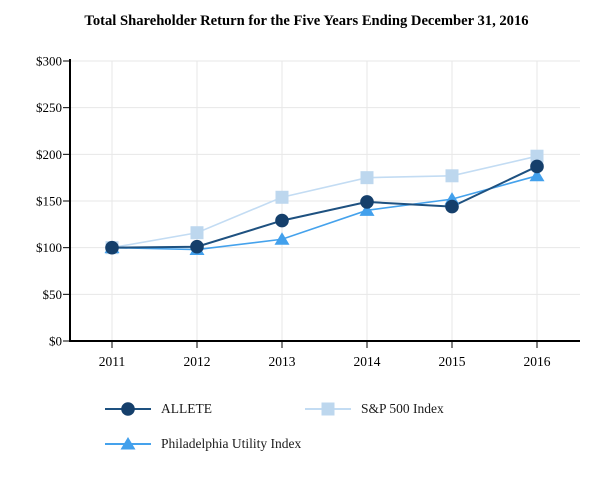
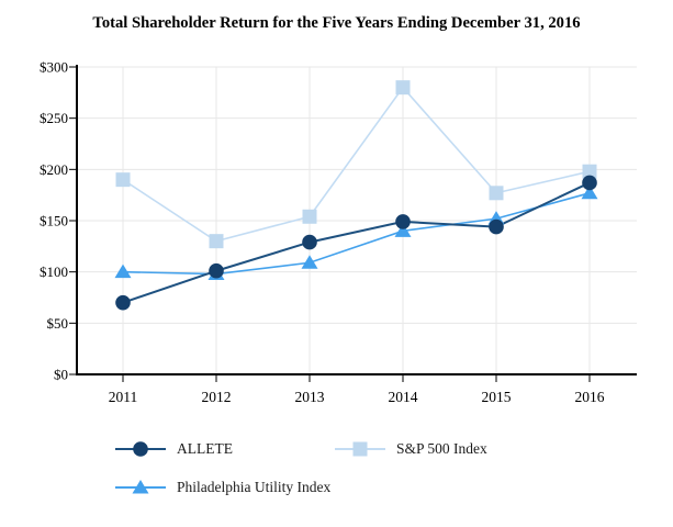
ALLETE/2011: $100 -> $70
S&P 500 Index/2011: $100 -> $190
S&P 500 Index/2012: $120 -> $130
S&P 500 Index/2014: $180 -> $280
